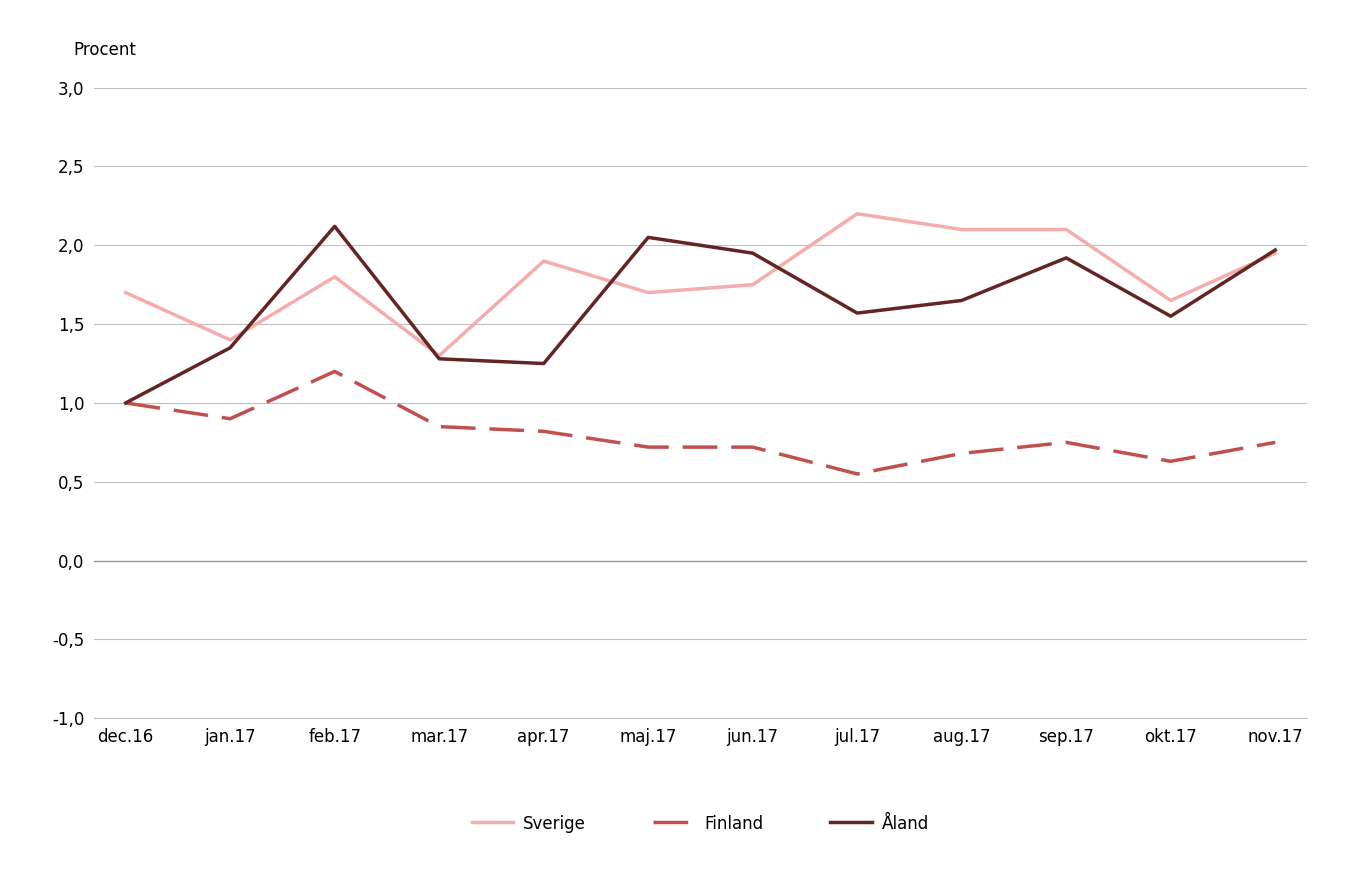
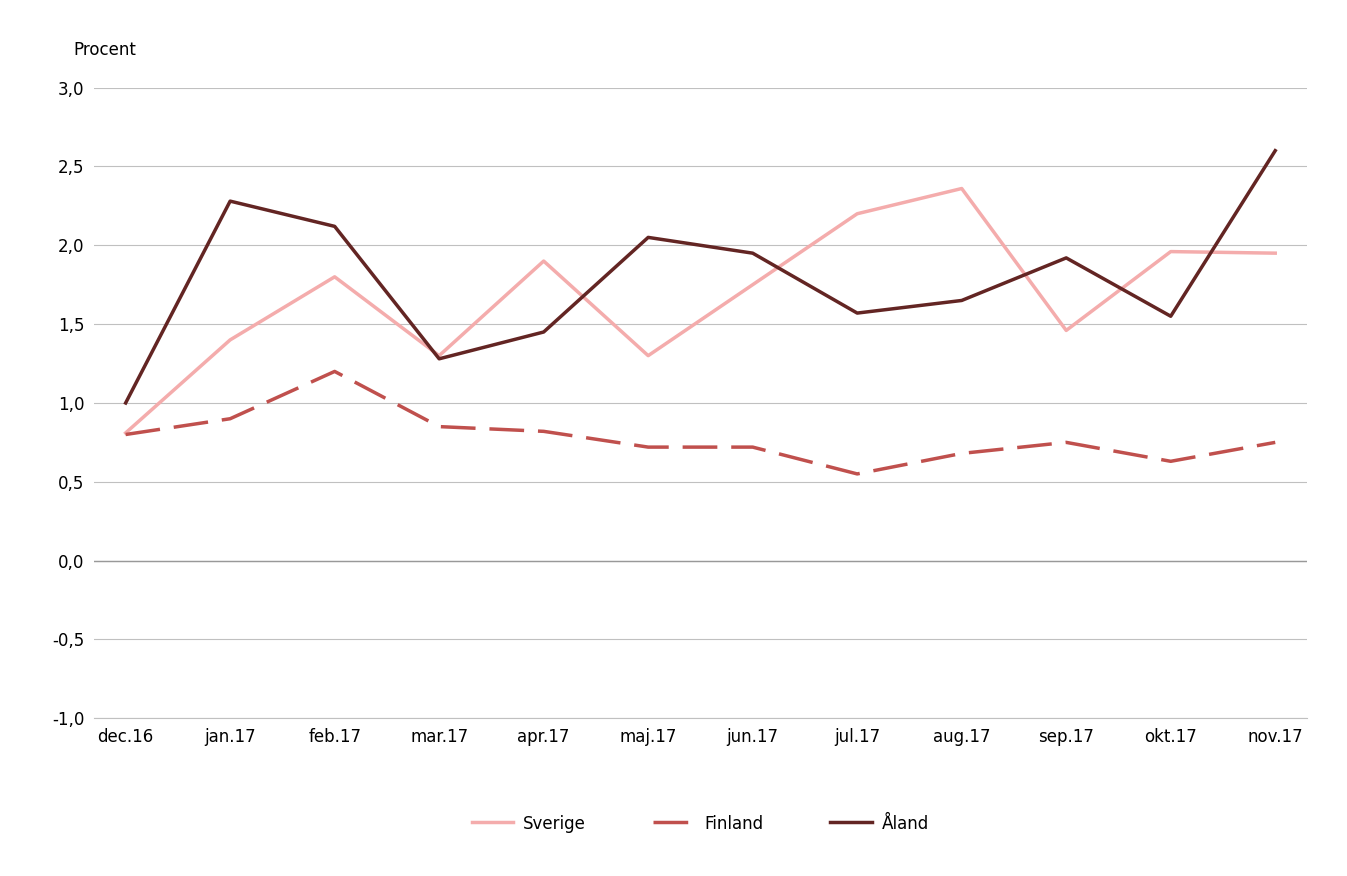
Sverige/dec.16: 1,70 -> 0,81
Finland/dec.16: 1,00 -> 0,80
Åland/jan.17: 1,35 -> 2,28
Åland/apr.17: 1,25 -> 1,45
Sverige/maj.17: 1,70 -> 1,30
Sverige/aug.17: 2,10 -> 2,36
Sverige/sep.17: 2,10 -> 1,46
Sverige/okt.17: 1,65 -> 1,96
Åland/nov.17: 1,97 -> 2,60
